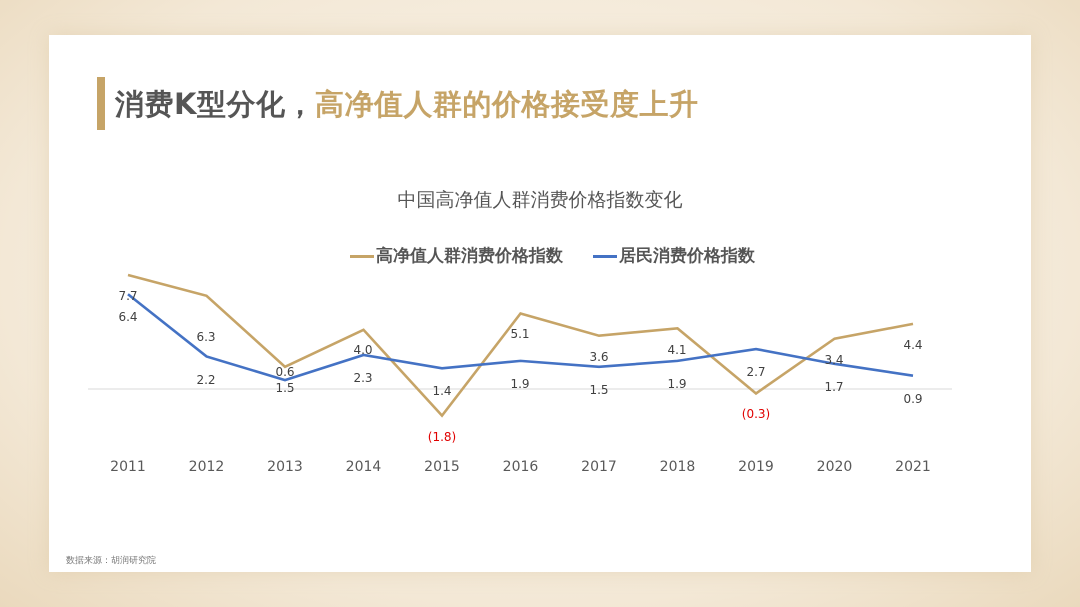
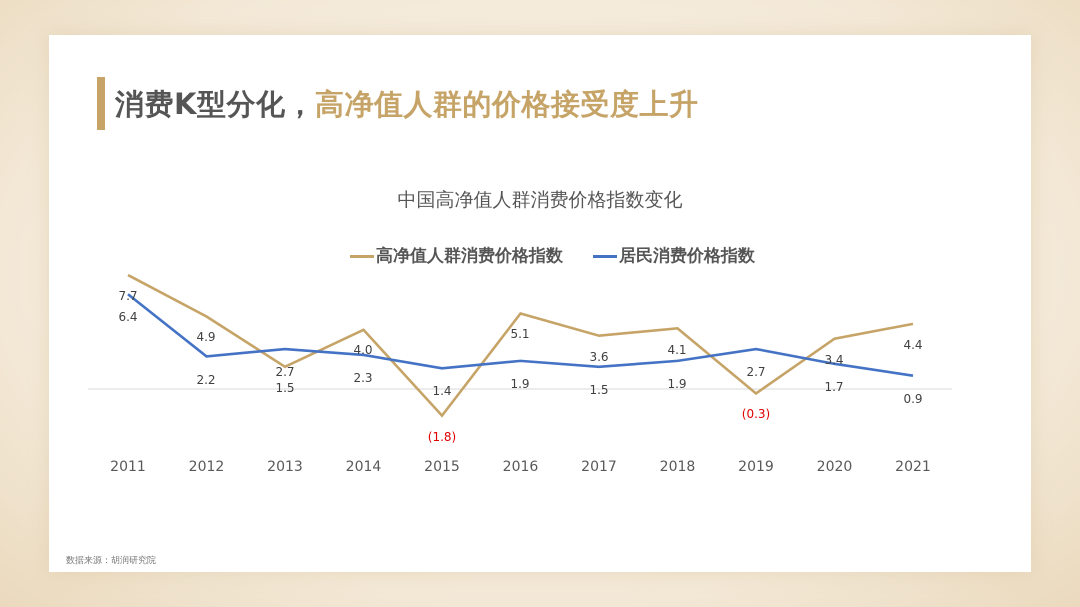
高净值人群消费价格指数/2012: 6.3 -> 4.9
居民消费价格指数/2013: 0.6 -> 2.7
